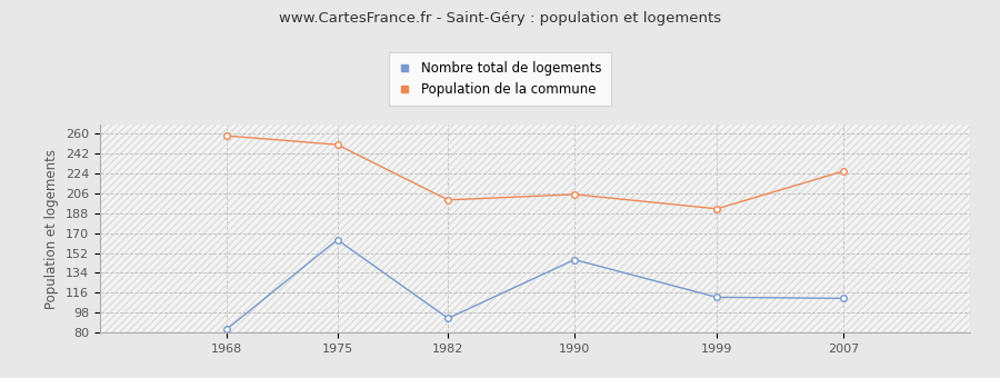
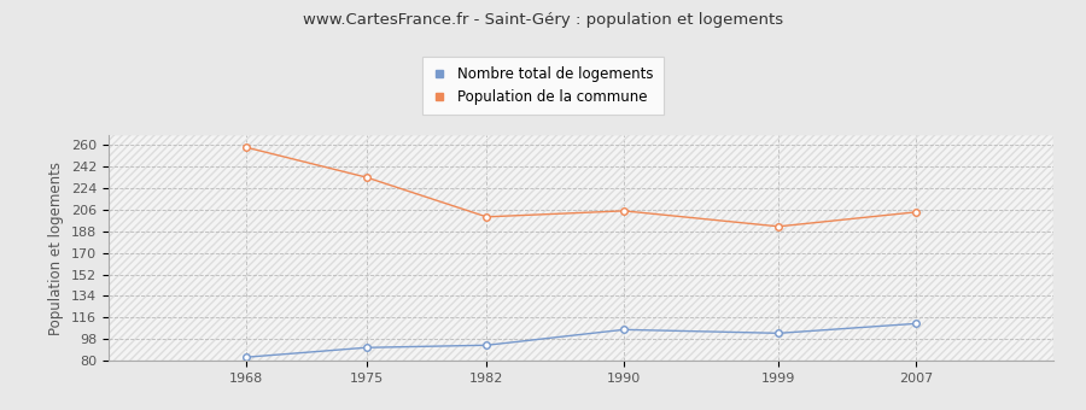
Nombre total de logements/1975: 164 -> 91
Population de la commune/1975: 250 -> 233
Nombre total de logements/1990: 146 -> 106
Nombre total de logements/1999: 112 -> 103
Population de la commune/2007: 226 -> 204
